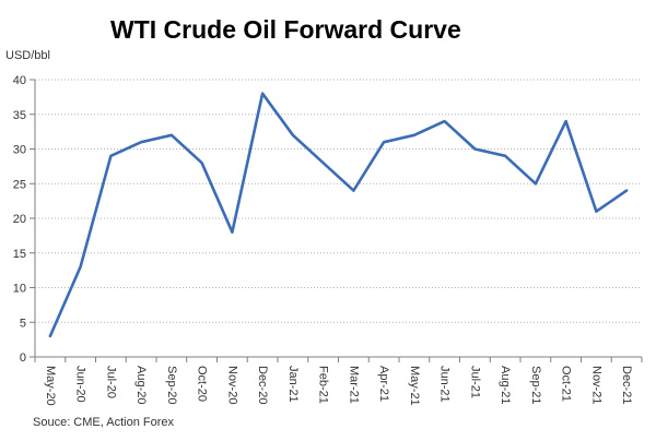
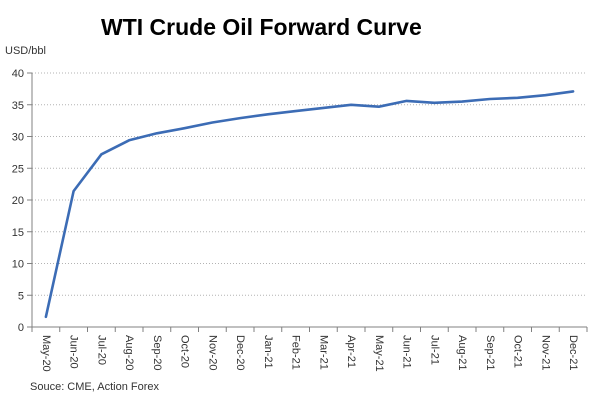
May-20: 3 -> 2
Jun-20: 13 -> 21
Jul-20: 29 -> 27
Aug-20: 31 -> 29
Sep-20: 32 -> 30
Oct-20: 28 -> 31
Nov-20: 18 -> 32
Dec-20: 38 -> 33
Jan-21: 32 -> 34
Feb-21: 28 -> 34
Mar-21: 24 -> 34
Apr-21: 31 -> 35
May-21: 32 -> 35
Jun-21: 34 -> 36
Jul-21: 30 -> 35
Aug-21: 29 -> 36
Sep-21: 25 -> 36
Oct-21: 34 -> 36
Nov-21: 21 -> 36
Dec-21: 24 -> 37
